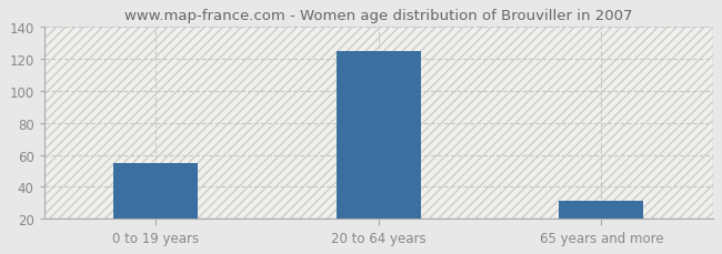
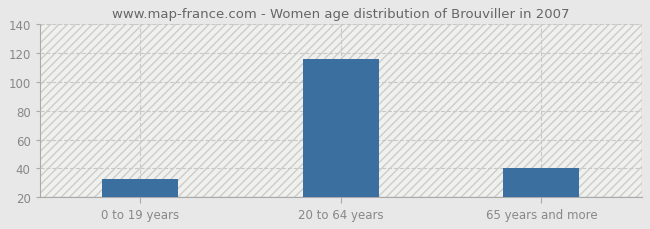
0 to 19 years: 55 -> 33
20 to 64 years: 125 -> 116
65 years and more: 31 -> 40
